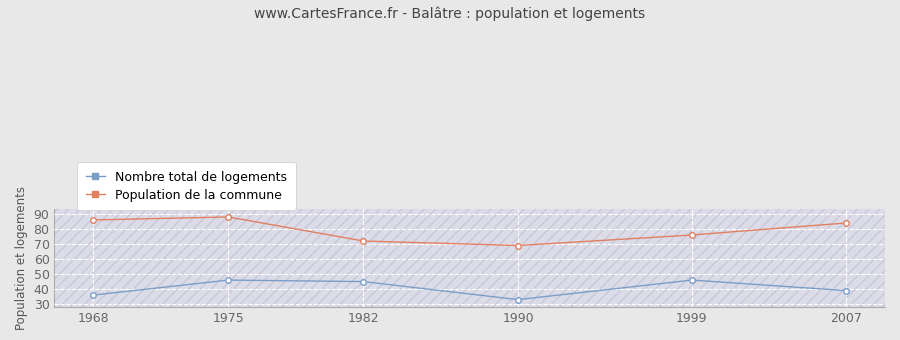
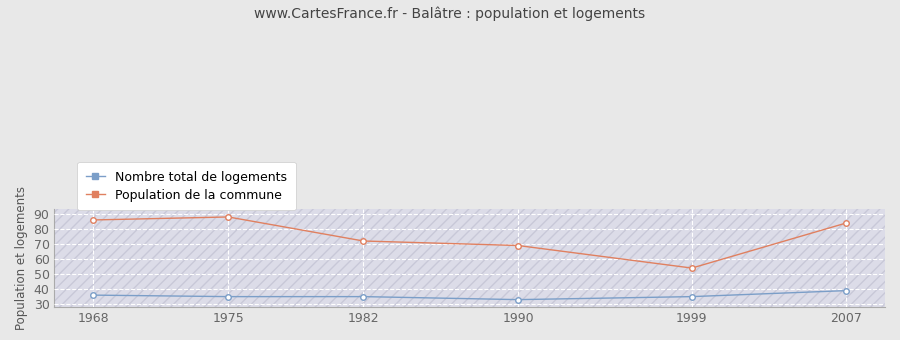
Nombre total de logements/1975: 46 -> 35
Nombre total de logements/1982: 45 -> 35
Nombre total de logements/1999: 46 -> 35
Population de la commune/1999: 76 -> 54
